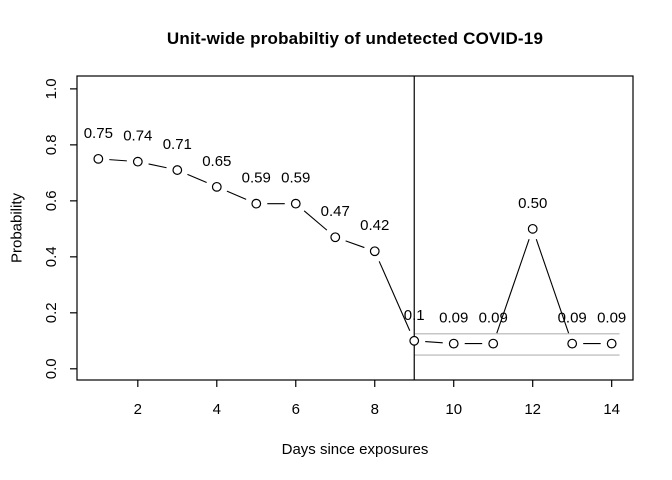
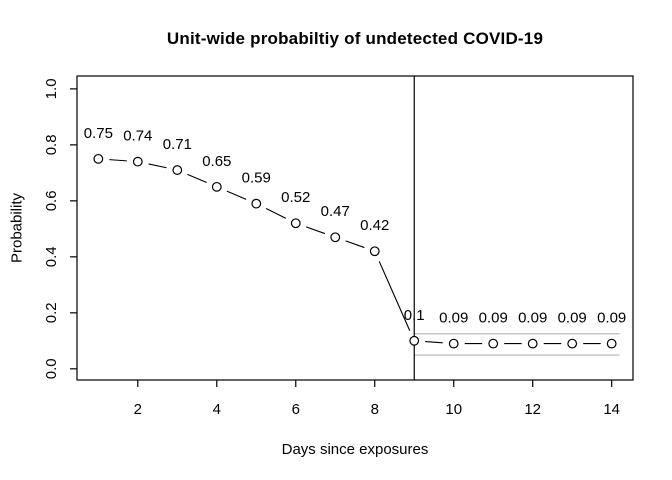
6: 0.59 -> 0.52
12: 0.50 -> 0.09
